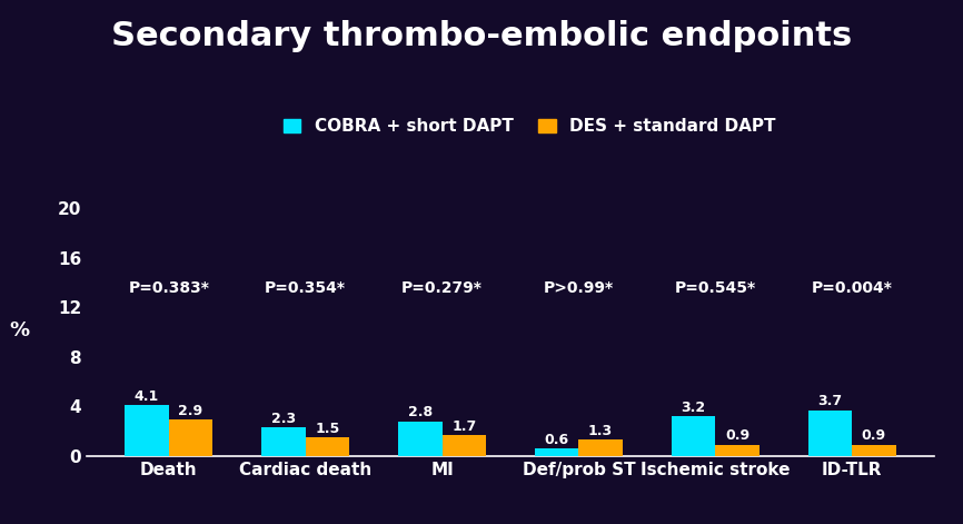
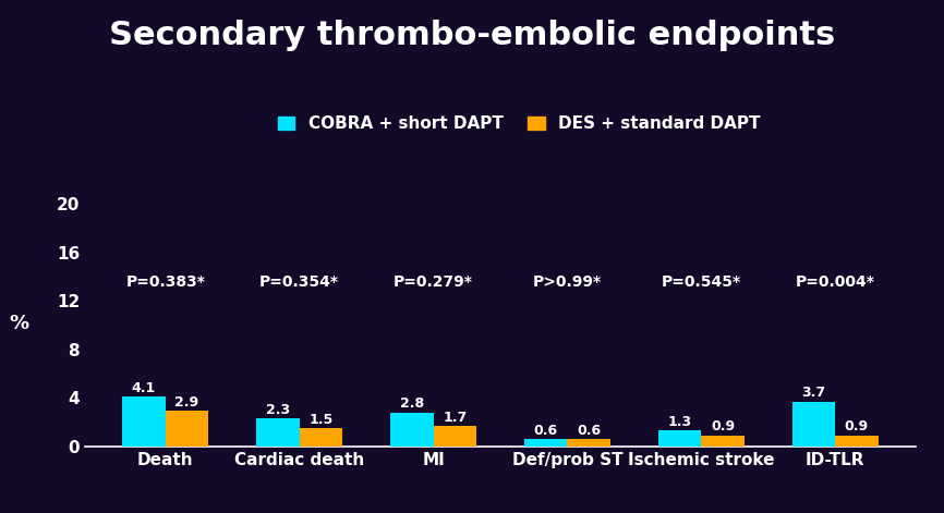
DES + standard DAPT/Def/prob ST: 1.3 -> 0.6
COBRA + short DAPT/Ischemic stroke: 3.2 -> 1.3
